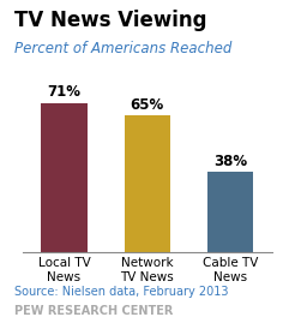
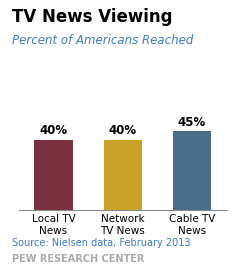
Local TV News: 71% -> 40%
Network TV News: 65% -> 40%
Cable TV News: 38% -> 45%
